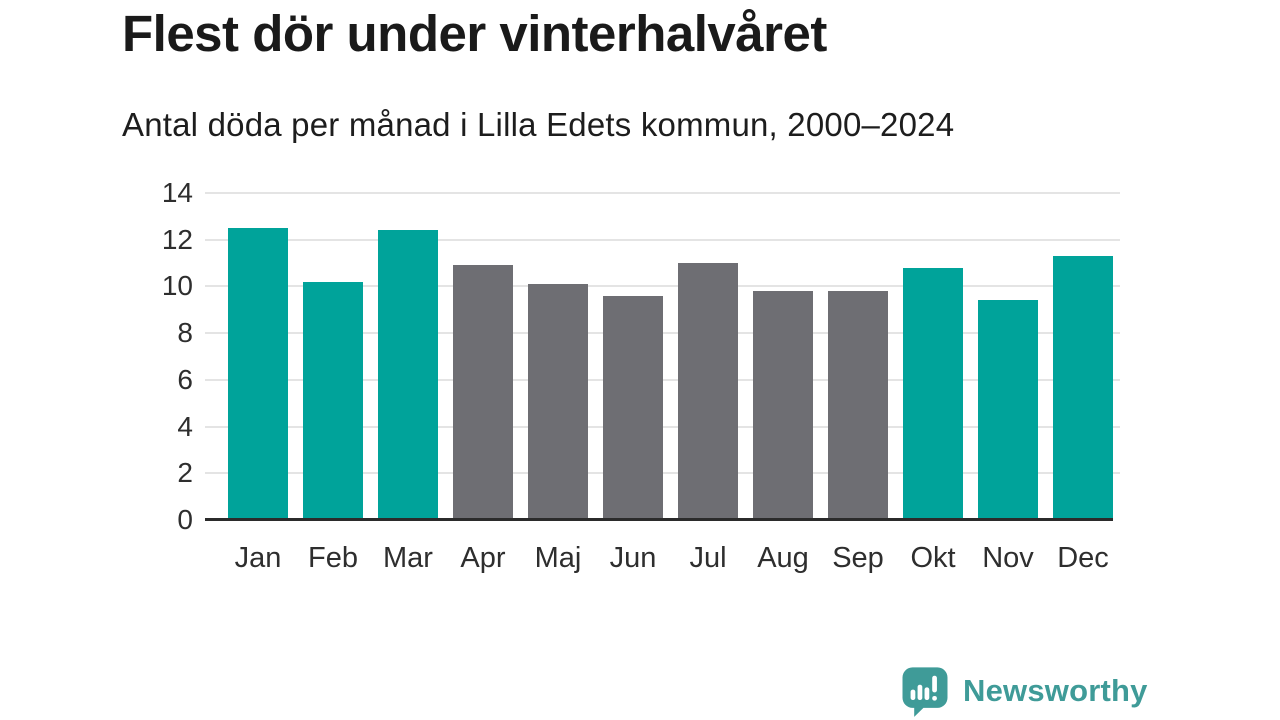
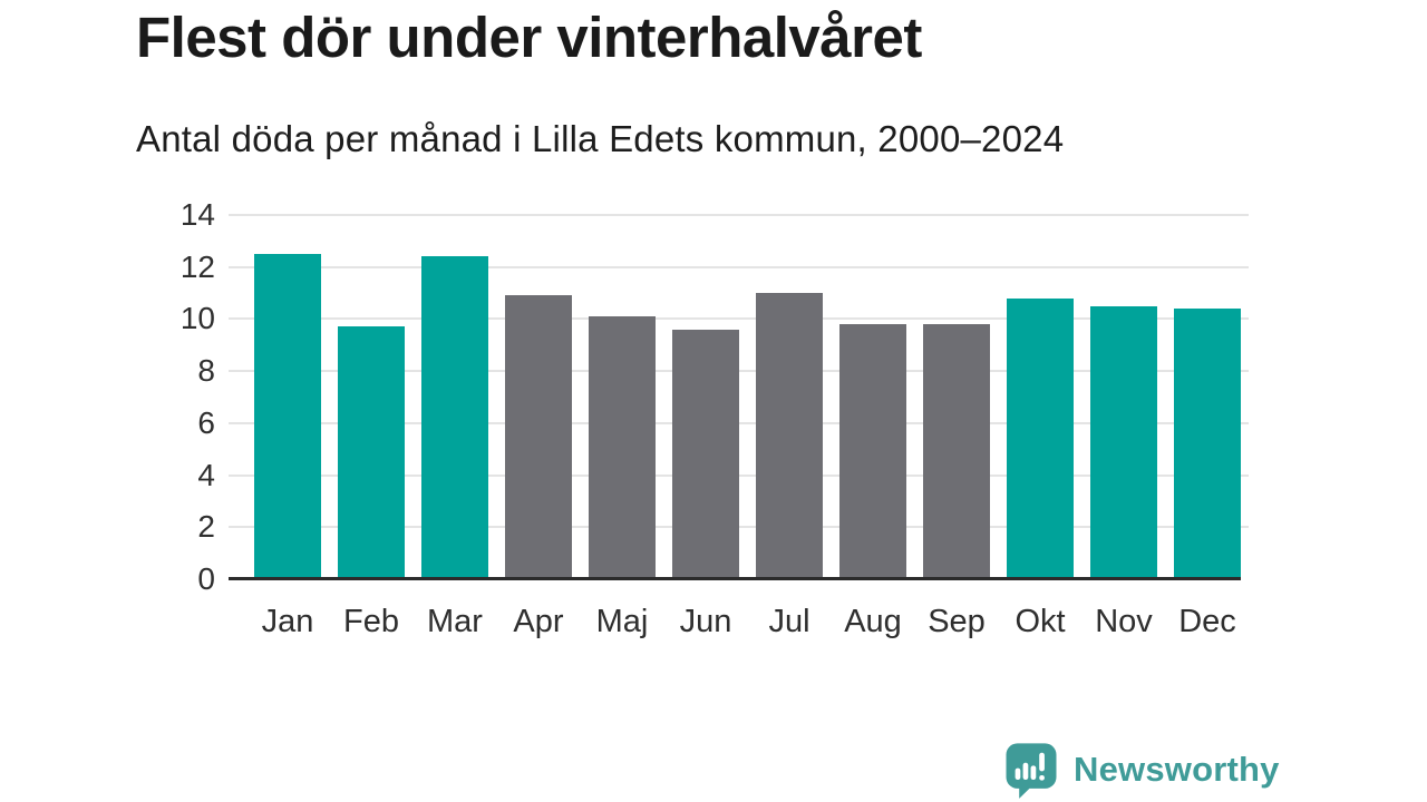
Feb: 10.2 -> 9.7
Nov: 9.4 -> 10.5
Dec: 11.3 -> 10.4
